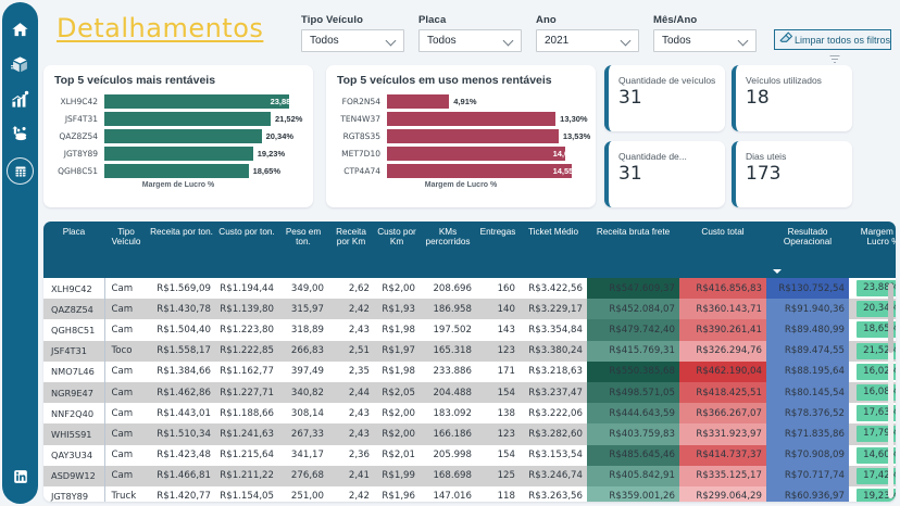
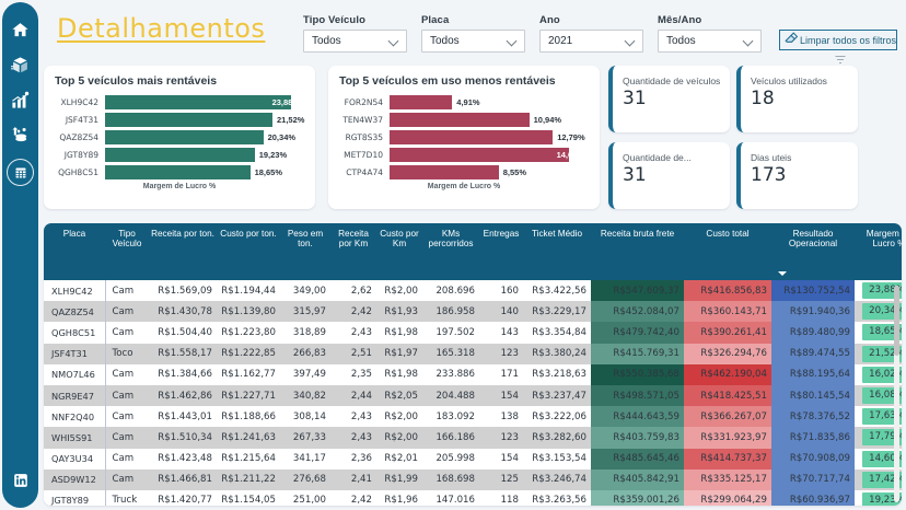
Top 5 veículos em uso menos rentáveis/TEN4W37: 13,30% -> 10,94%
Top 5 veículos em uso menos rentáveis/RGT8S35: 13,53% -> 12,79%
Top 5 veículos em uso menos rentáveis/CTP4A74: 14,55% -> 8,55%
